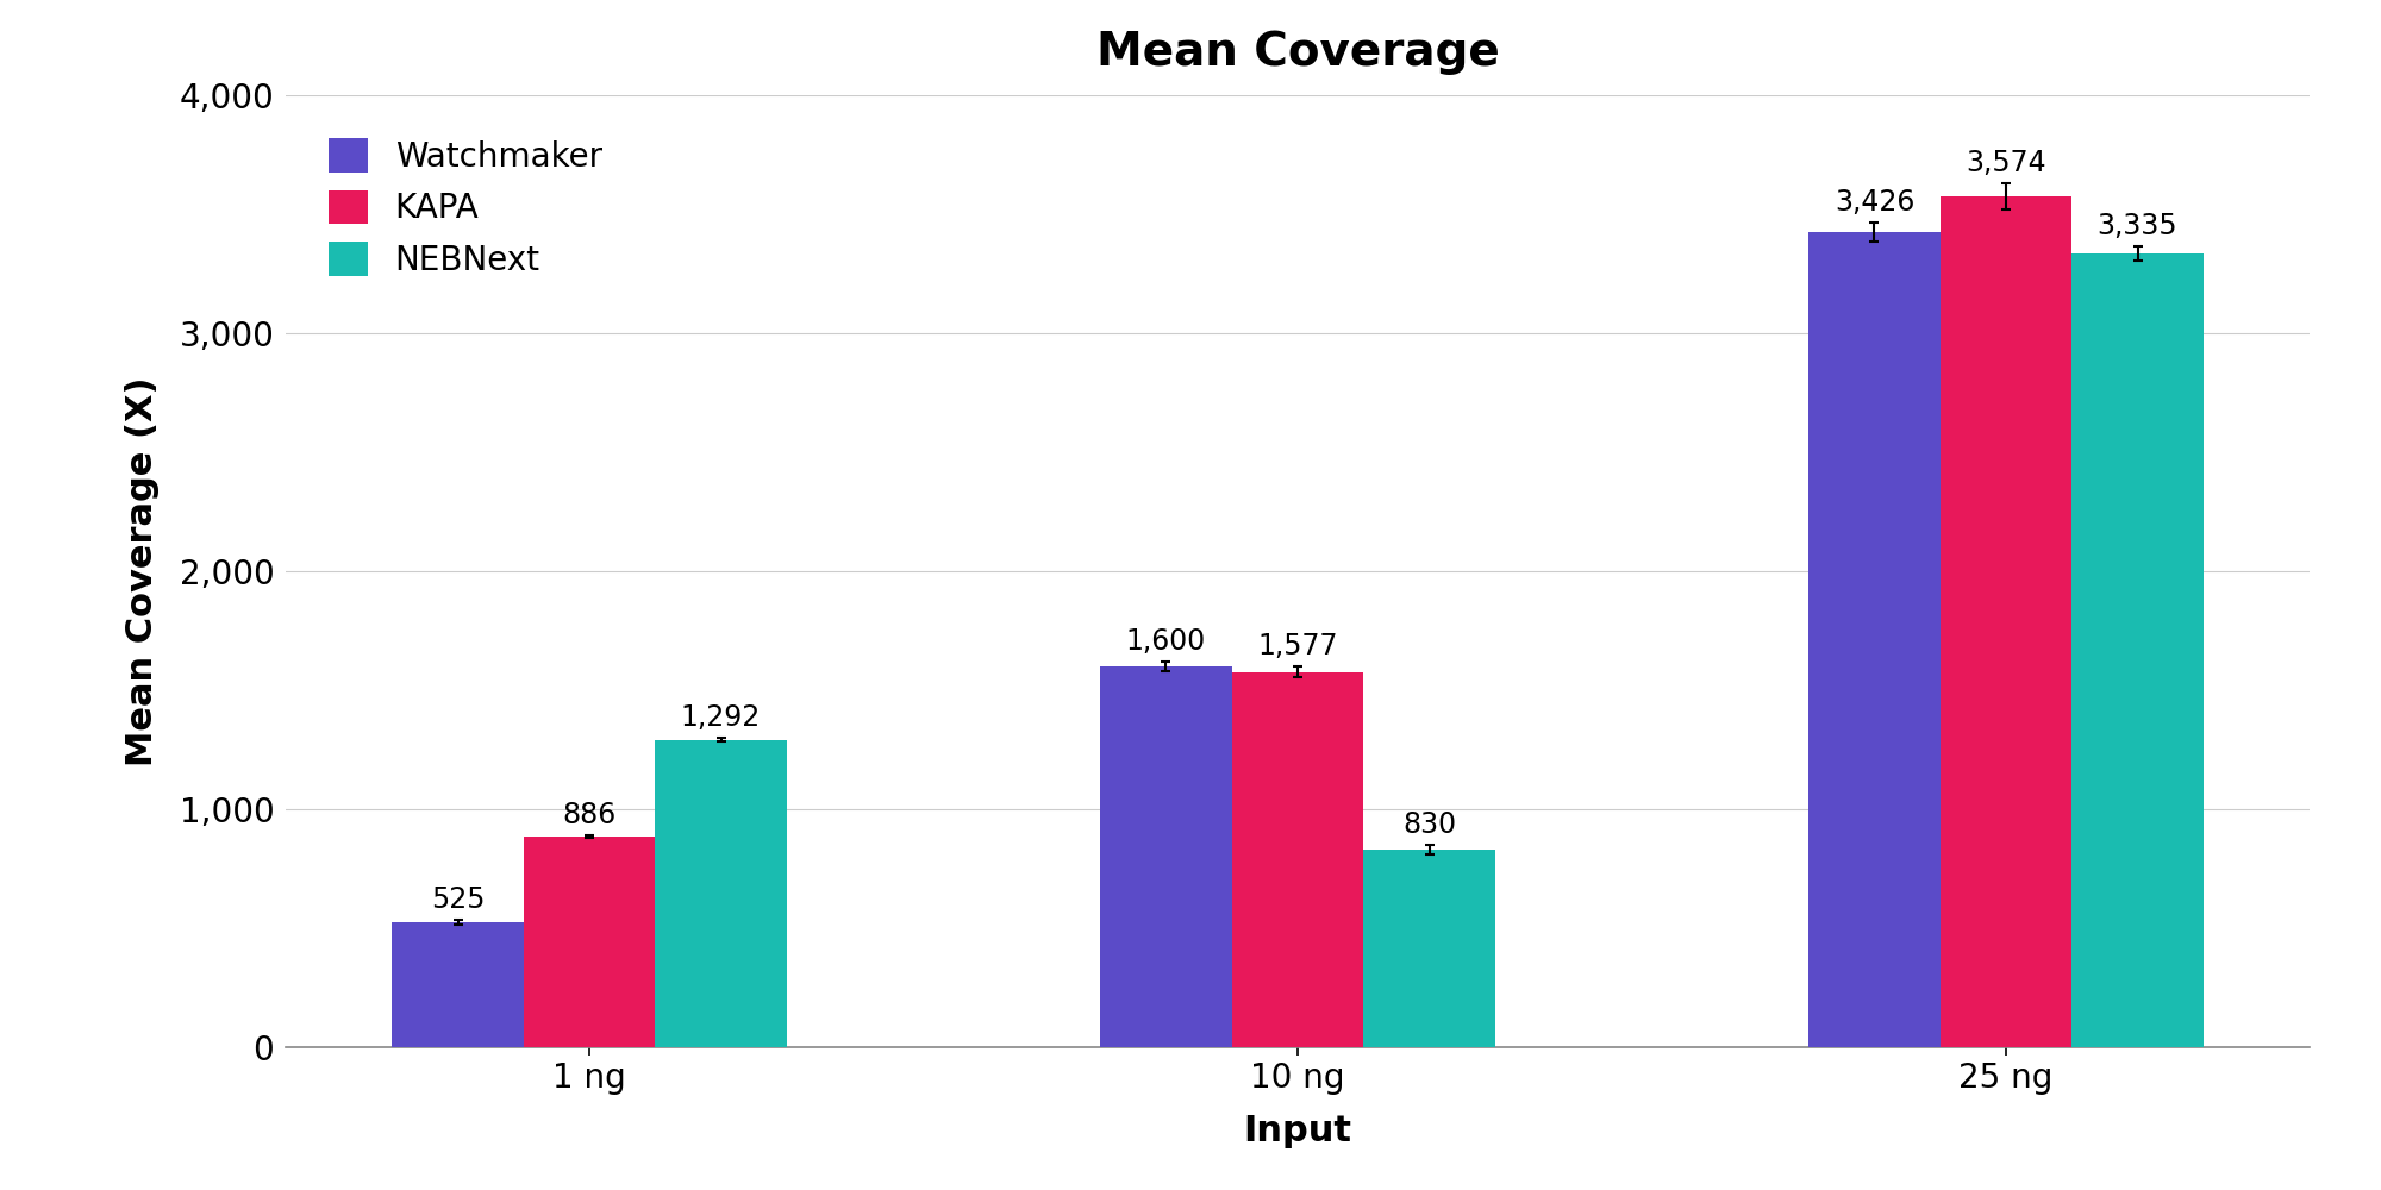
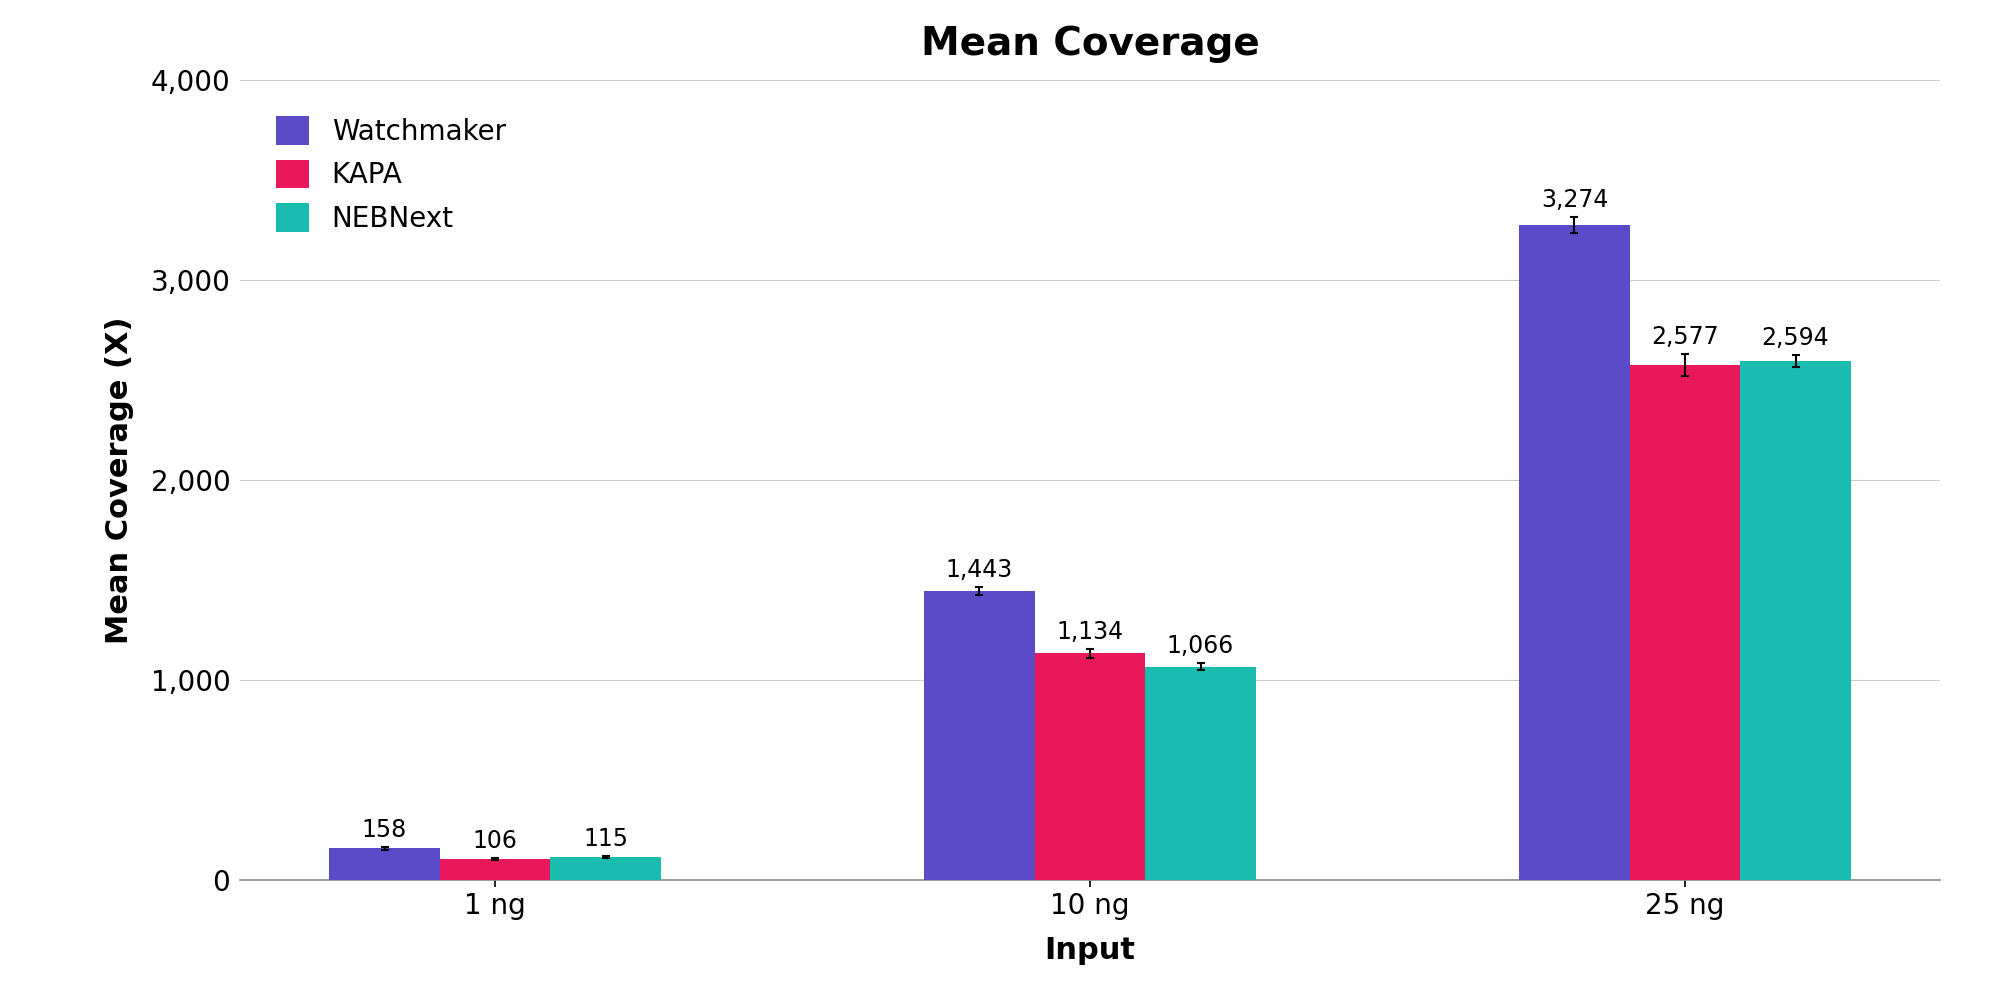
Watchmaker/1 ng: 525 -> 158
KAPA/1 ng: 886 -> 106
NEBNext/1 ng: 1,292 -> 115
Watchmaker/10 ng: 1,600 -> 1,443
KAPA/10 ng: 1,577 -> 1,134
NEBNext/10 ng: 830 -> 1,066
Watchmaker/25 ng: 3,426 -> 3,274
KAPA/25 ng: 3,574 -> 2,577
NEBNext/25 ng: 3,335 -> 2,594
